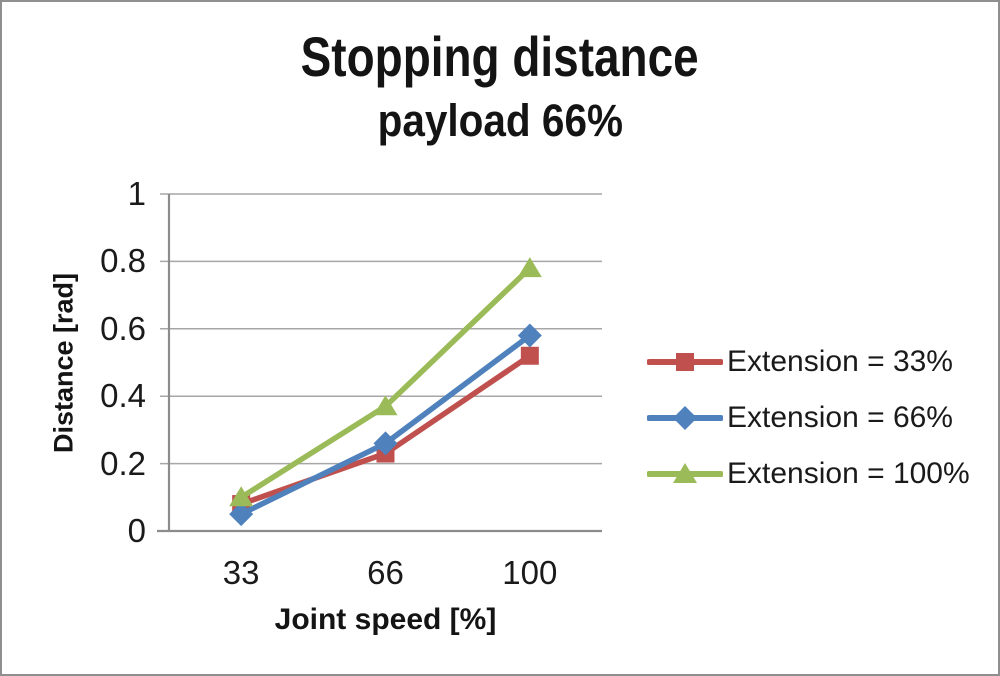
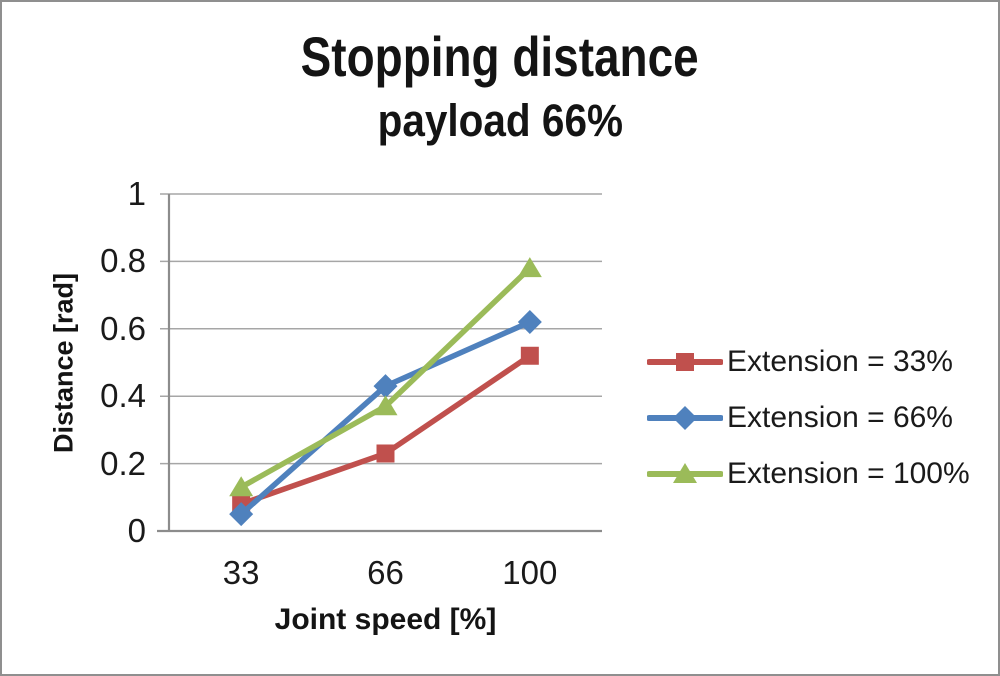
Extension = 100%/33: 0.10 -> 0.13
Extension = 66%/66: 0.26 -> 0.43
Extension = 66%/100: 0.58 -> 0.62
